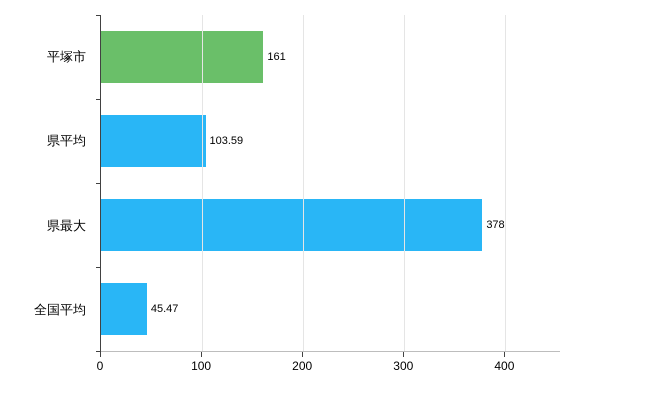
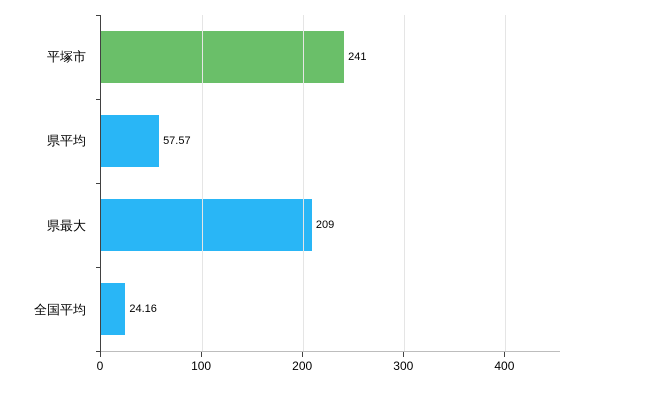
平塚市: 161 -> 241
県平均: 103.59 -> 57.57
県最大: 378 -> 209
全国平均: 45.47 -> 24.16
